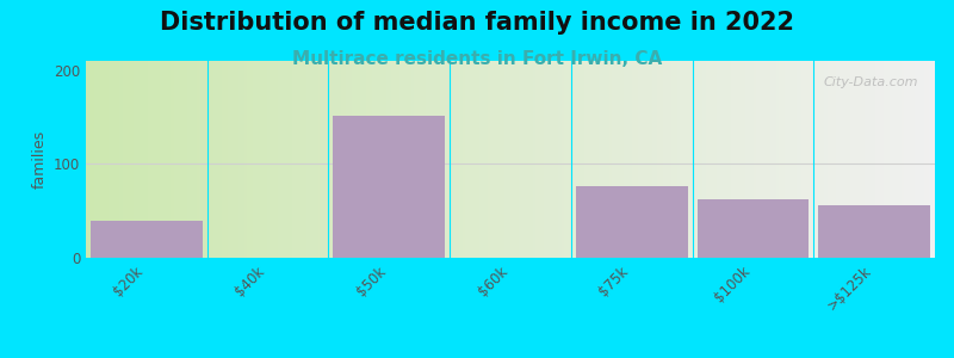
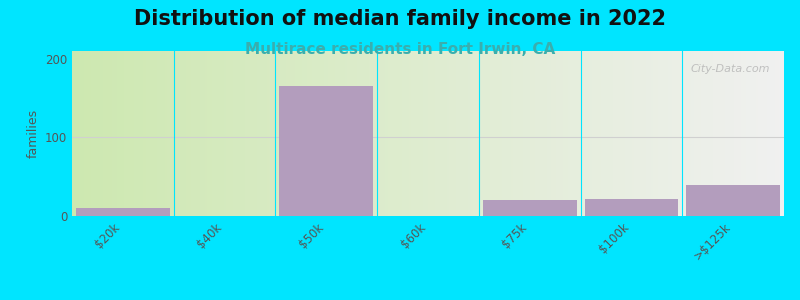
$20k: 40 -> 10
$50k: 152 -> 165
$75k: 76 -> 20
$100k: 62 -> 22
>$125k: 56 -> 40
